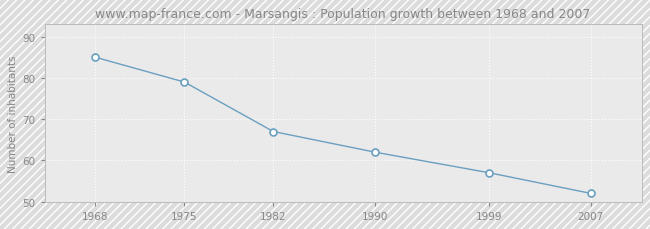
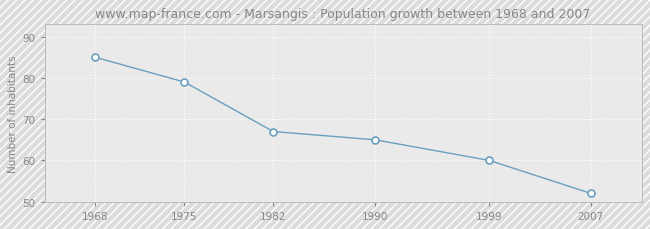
1990: 62 -> 65
1999: 57 -> 60
